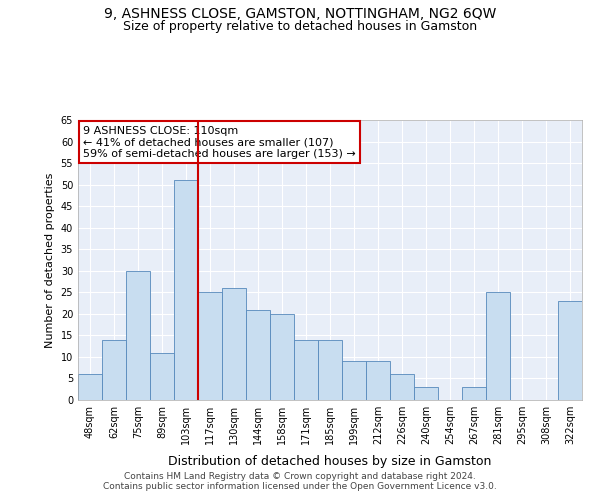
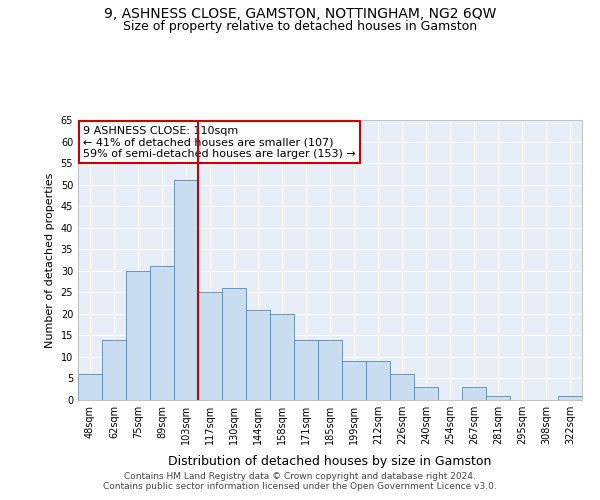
89sqm: 11 -> 31
281sqm: 25 -> 1
322sqm: 23 -> 1
